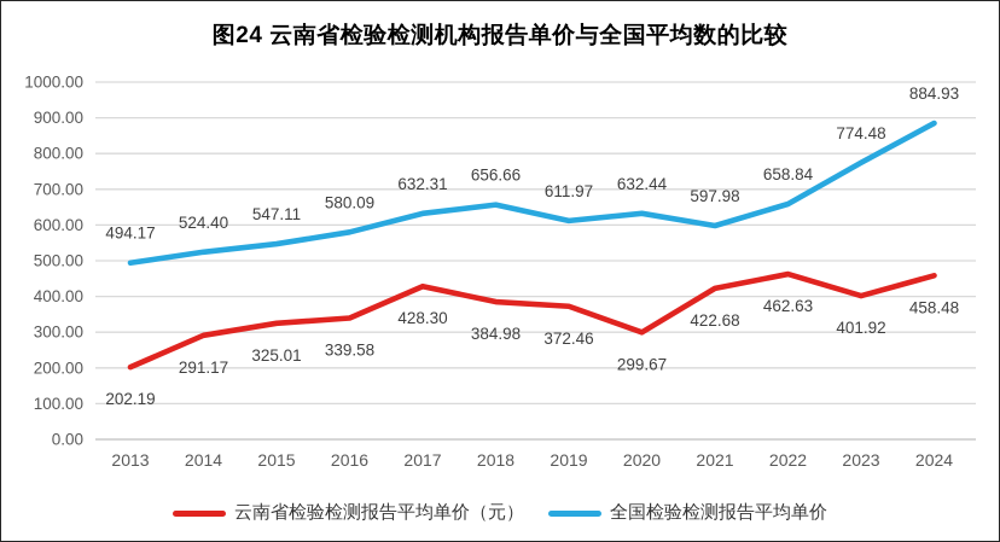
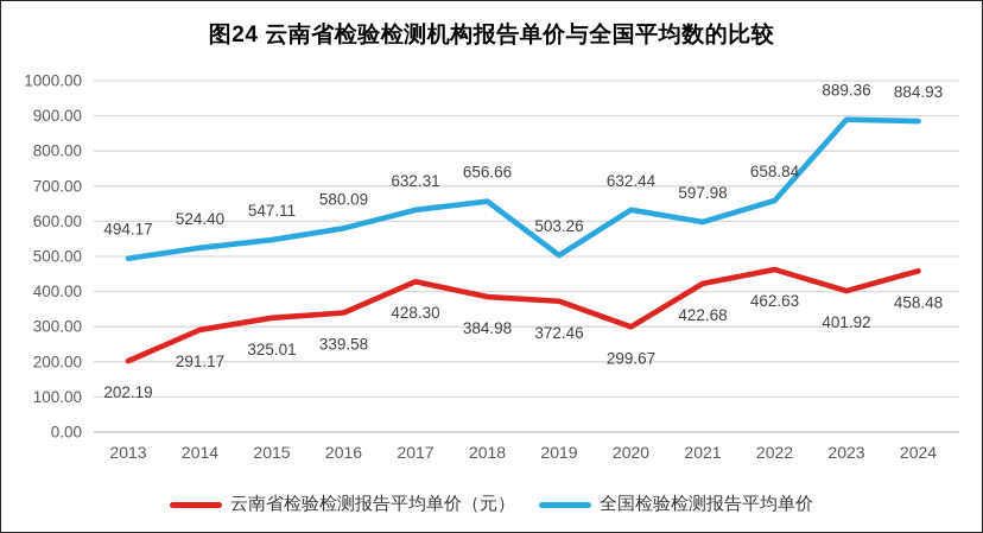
全国检验检测报告平均单价/2019: 611.97 -> 503.26
全国检验检测报告平均单价/2023: 774.48 -> 889.36
